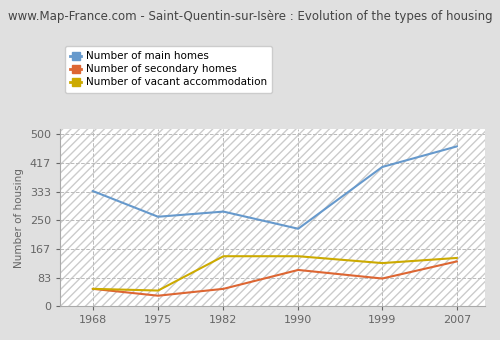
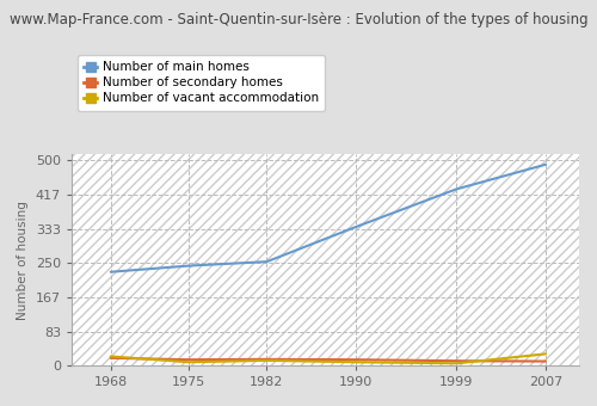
Number of main homes/1968: 335 -> 228
Number of secondary homes/1968: 50 -> 18
Number of vacant accommodation/1968: 50 -> 22
Number of main homes/1975: 260 -> 243
Number of secondary homes/1975: 30 -> 14
Number of vacant accommodation/1975: 45 -> 8
Number of main homes/1982: 275 -> 253
Number of secondary homes/1982: 50 -> 15
Number of vacant accommodation/1982: 145 -> 12
Number of main homes/1990: 225 -> 338
Number of secondary homes/1990: 105 -> 14
Number of vacant accommodation/1990: 145 -> 8
Number of main homes/1999: 405 -> 430
Number of secondary homes/1999: 80 -> 11
Number of vacant accommodation/1999: 125 -> 5
Number of main homes/2007: 465 -> 490
Number of secondary homes/2007: 130 -> 10
Number of vacant accommodation/2007: 140 -> 28
